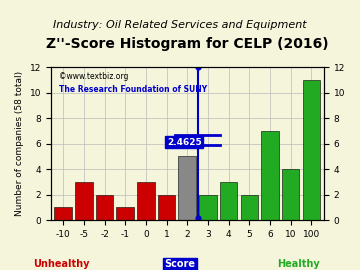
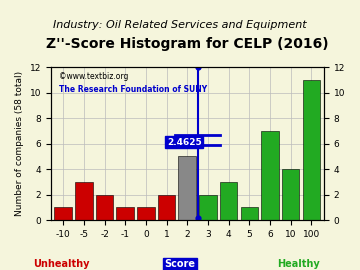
0: 3 -> 1
5: 2 -> 1
